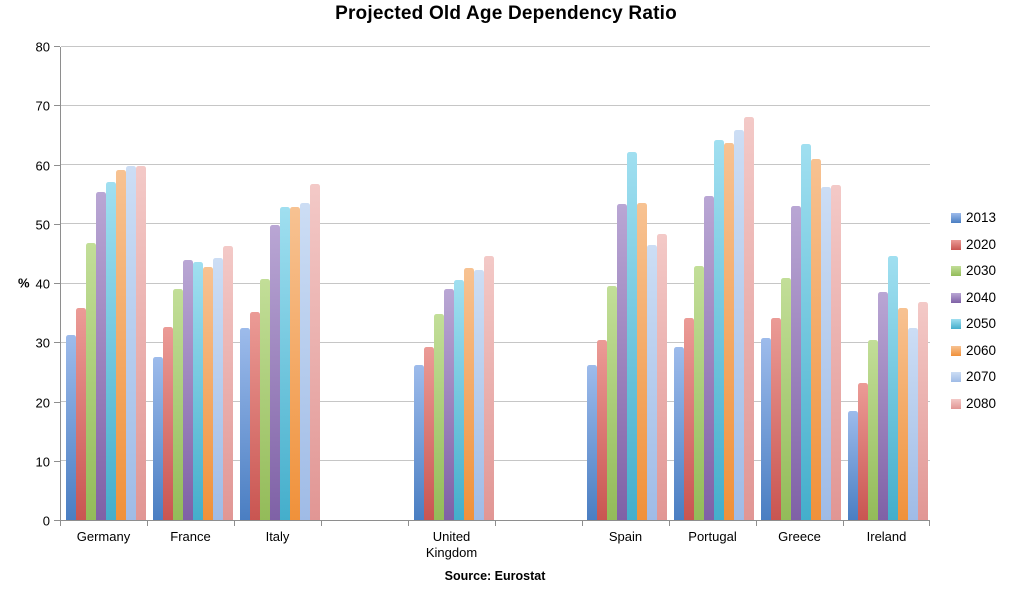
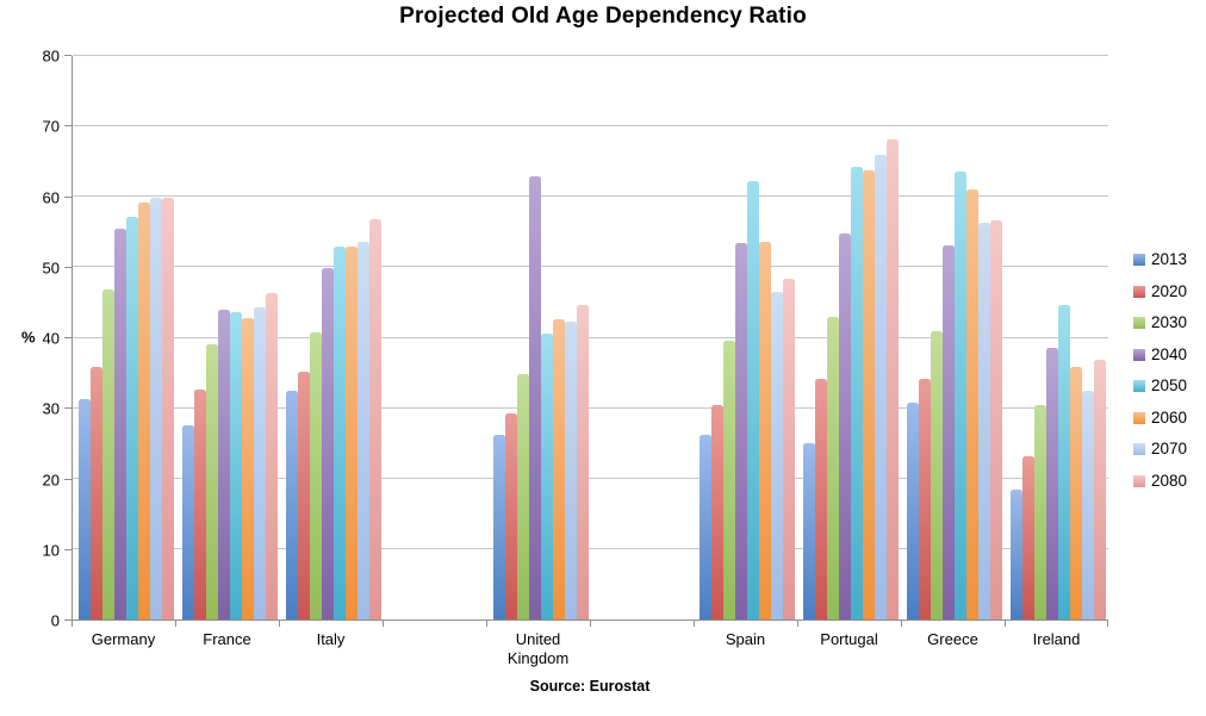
2040/United Kingdom: 39 -> 63
2013/Portugal: 29 -> 25
